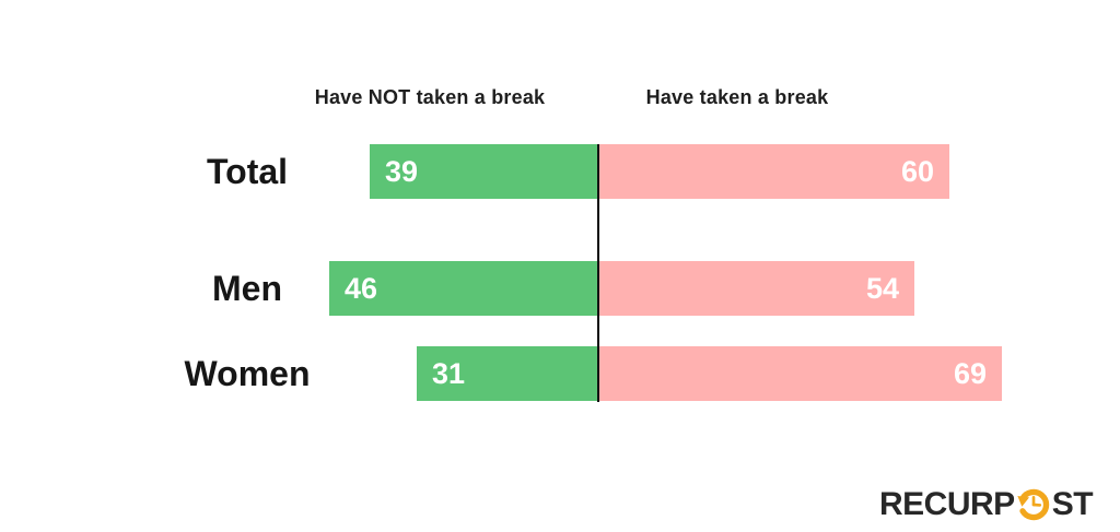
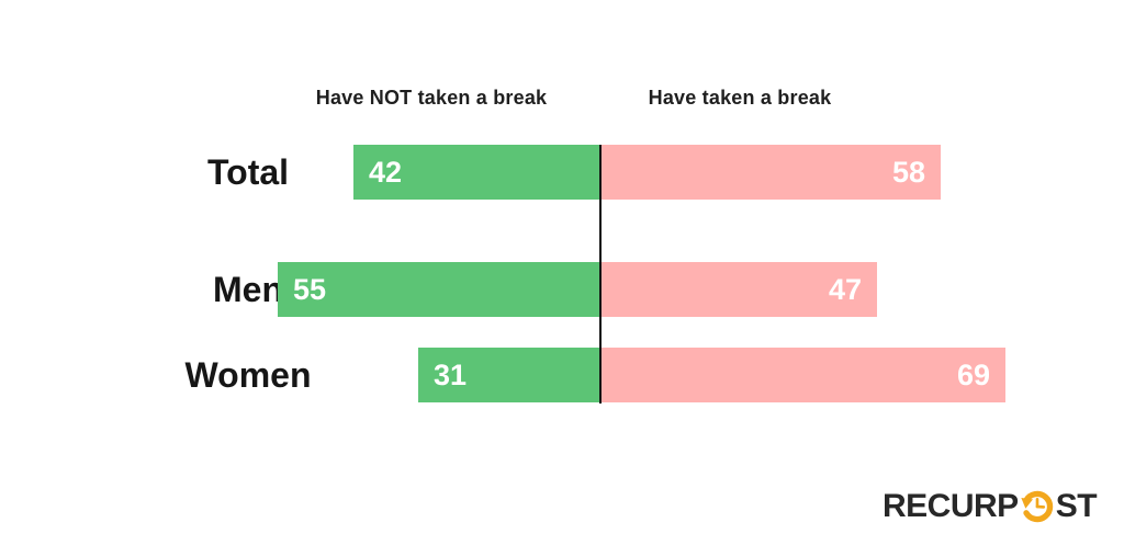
Have NOT taken a break/Total: 39 -> 42
Have taken a break/Total: 60 -> 58
Have NOT taken a break/Men: 46 -> 55
Have taken a break/Men: 54 -> 47
